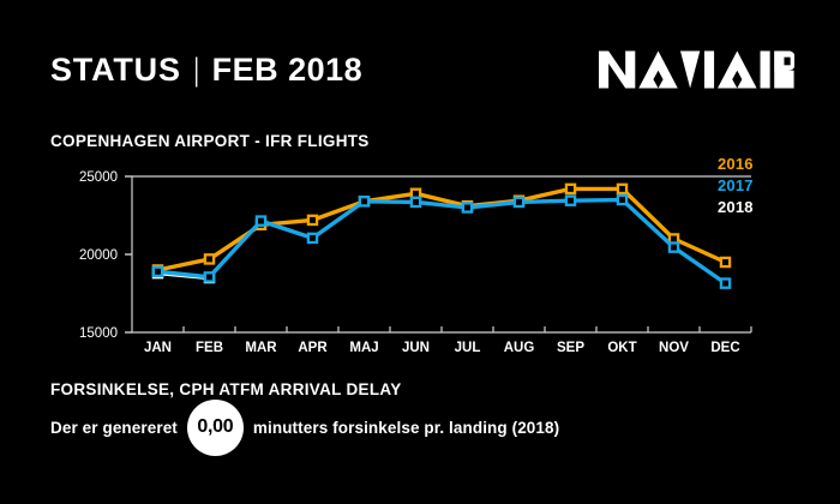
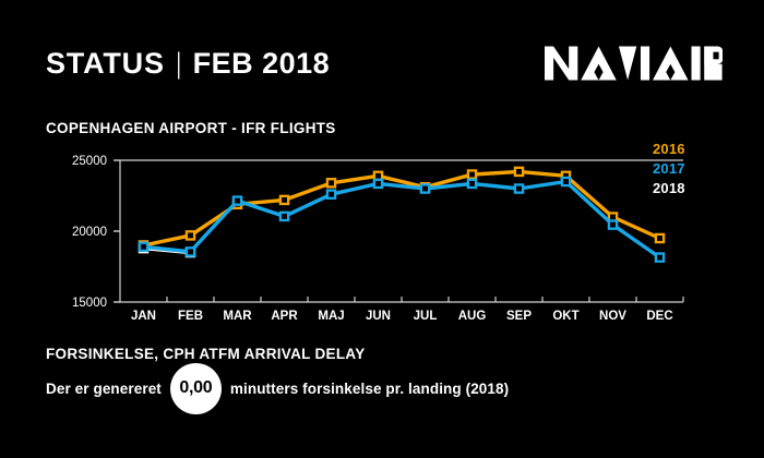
2017/MAJ: 23400 -> 22600
2016/AUG: 23400 -> 24000
2017/SEP: 23400 -> 23000
2016/OKT: 24200 -> 23900
